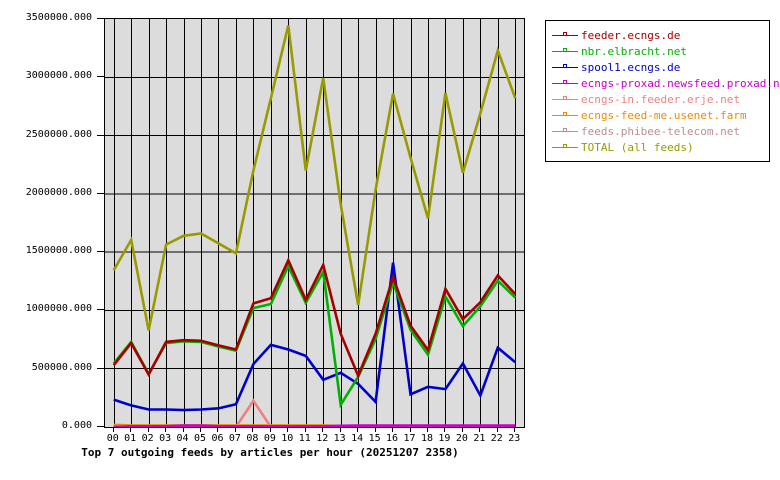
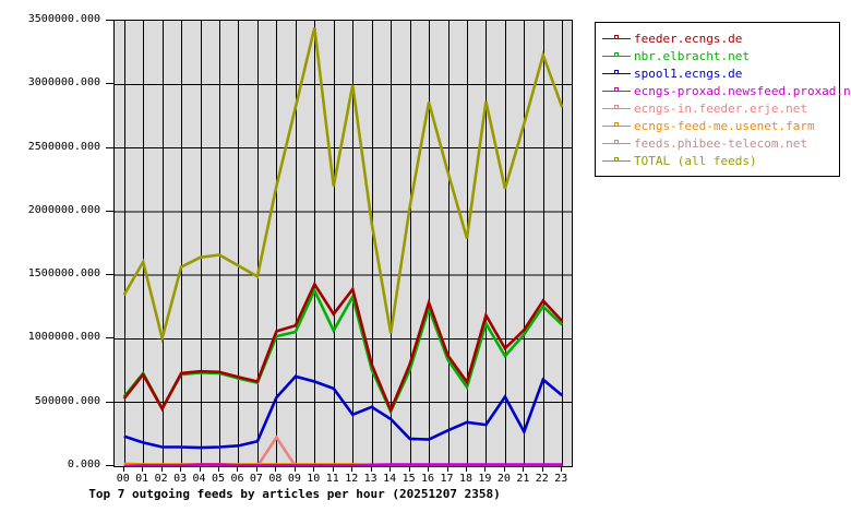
TOTAL (all feeds)/02: 830000 -> 1000000
feeder.ecngs.de/11: 1090000 -> 1200000
nbr.elbracht.net/13: 190000 -> 760000
spool1.ecngs.de/16: 1410000 -> 210000
